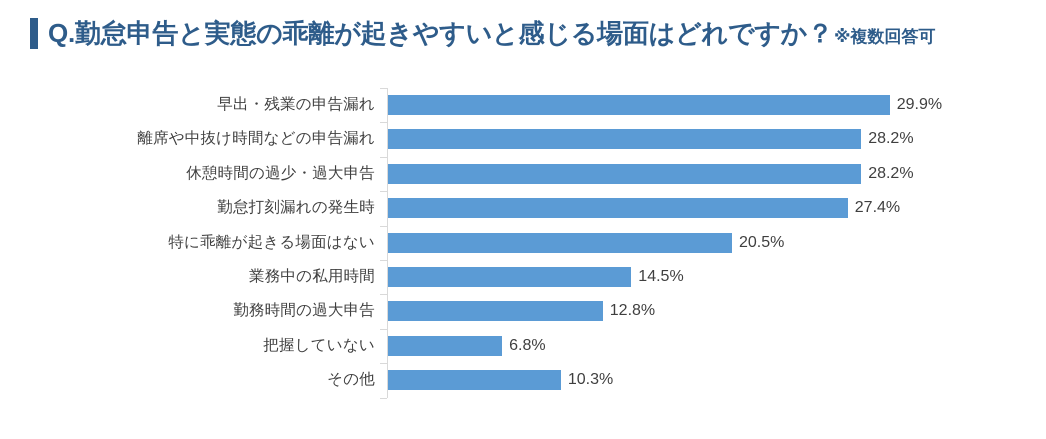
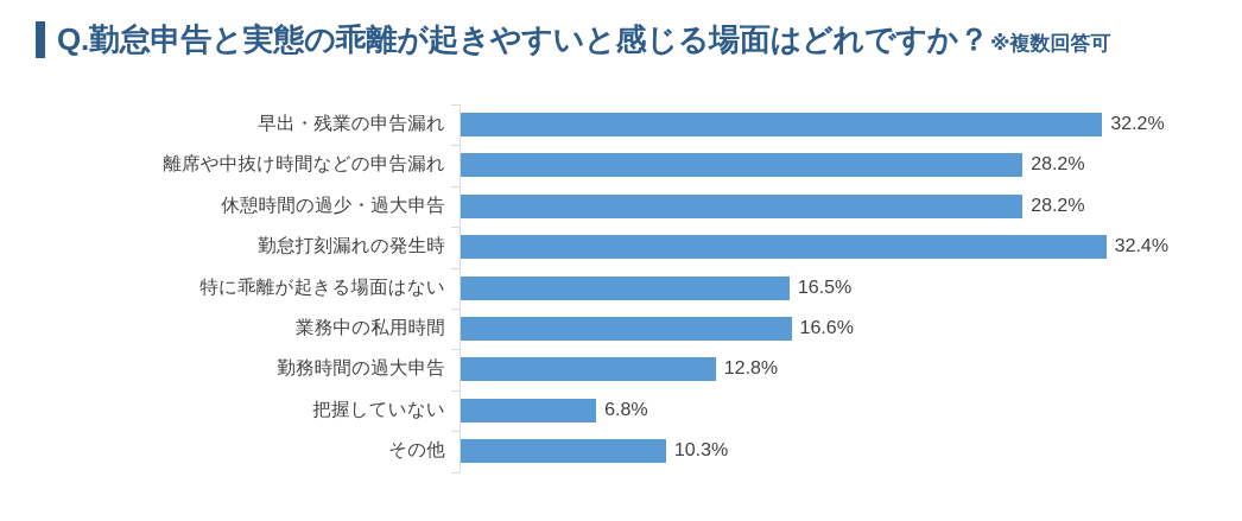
早出・残業の申告漏れ: 29.9% -> 32.2%
勤怠打刻漏れの発生時: 27.4% -> 32.4%
特に乖離が起きる場面はない: 20.5% -> 16.5%
業務中の私用時間: 14.5% -> 16.6%
